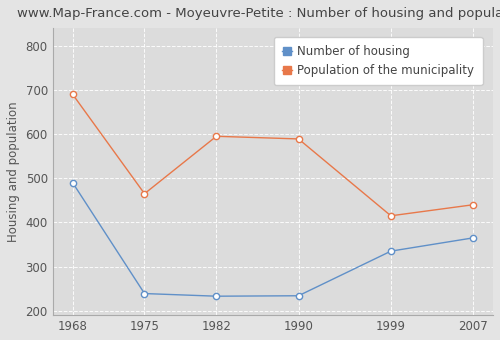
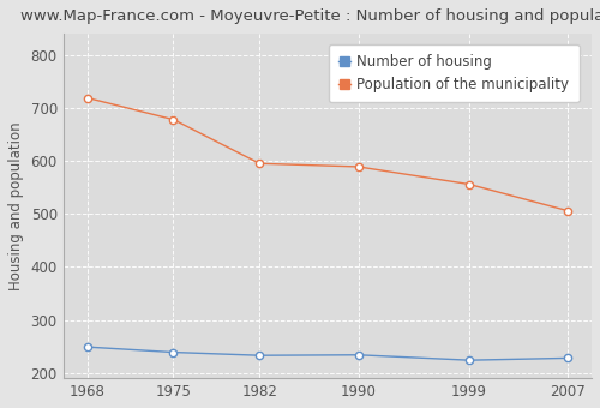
Number of housing/1968: 490 -> 249
Population of the municipality/1968: 690 -> 719
Population of the municipality/1975: 465 -> 678
Number of housing/1999: 335 -> 224
Population of the municipality/1999: 415 -> 556
Number of housing/2007: 365 -> 228
Population of the municipality/2007: 440 -> 506
